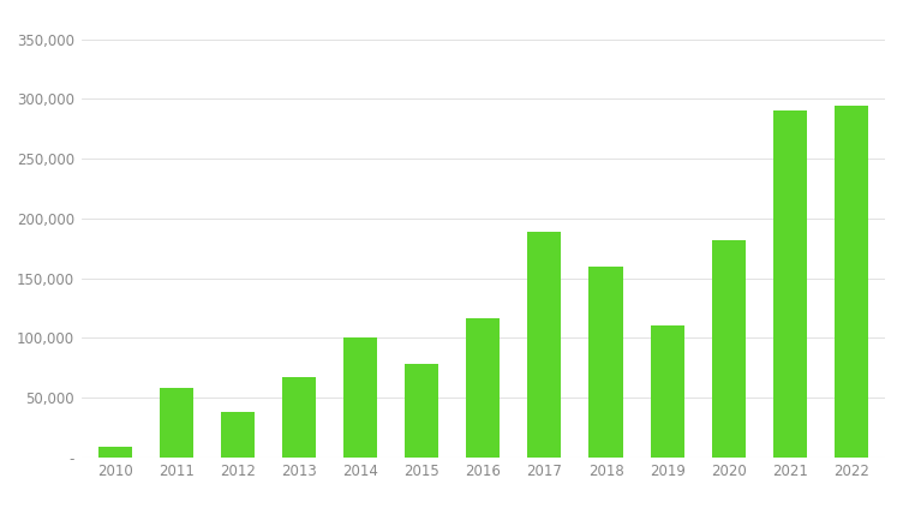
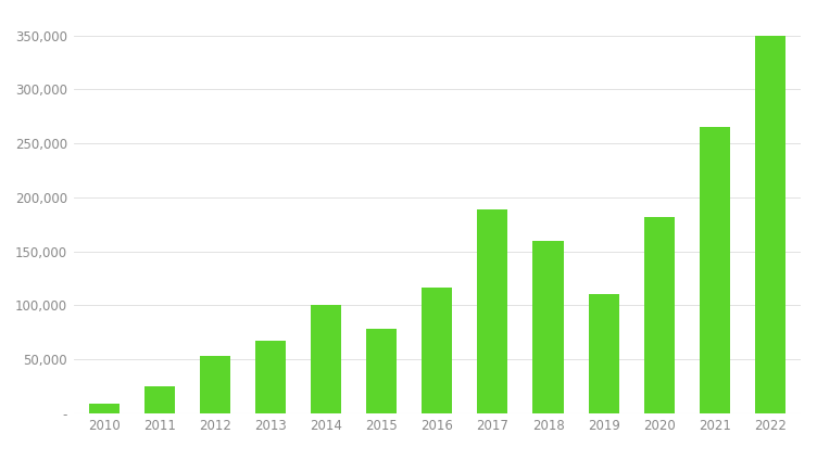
2011: 58,000 -> 25,000
2012: 38,000 -> 53,000
2021: 290,000 -> 265,000
2022: 294,000 -> 350,000
